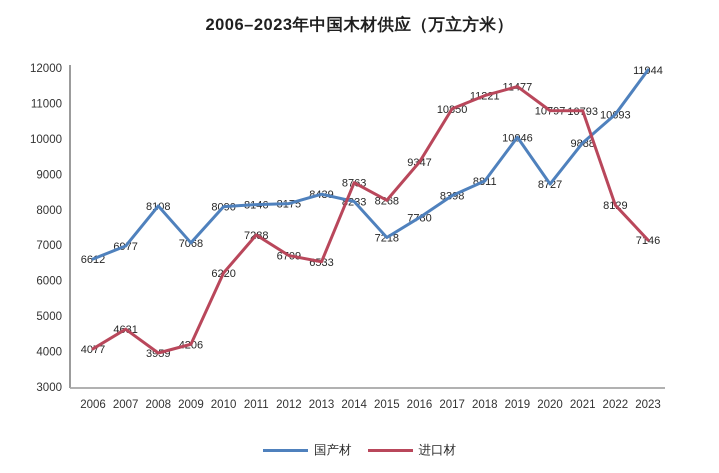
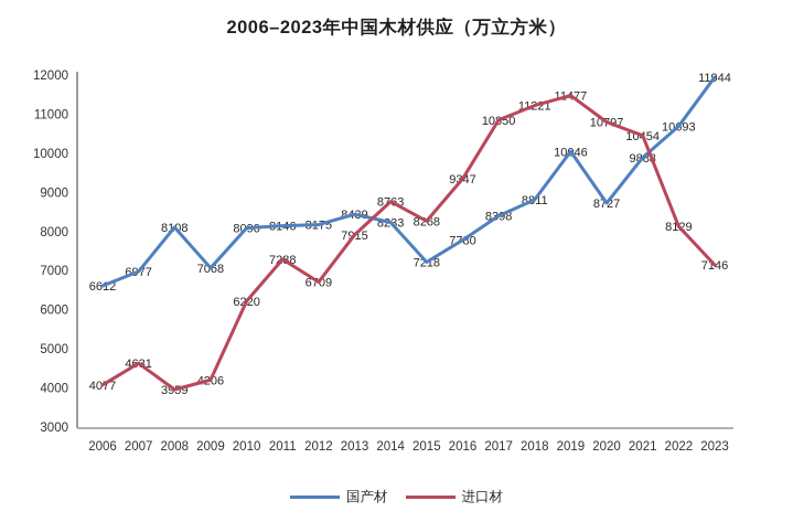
进口材/2013: 6533 -> 7915
进口材/2021: 10793 -> 10454
